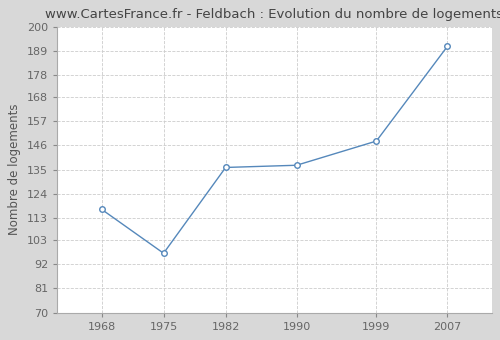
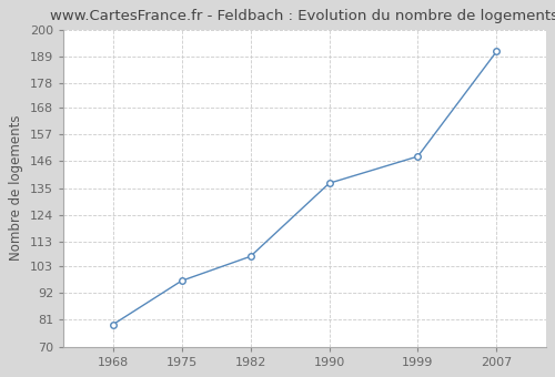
1968: 117 -> 79
1982: 136 -> 107
